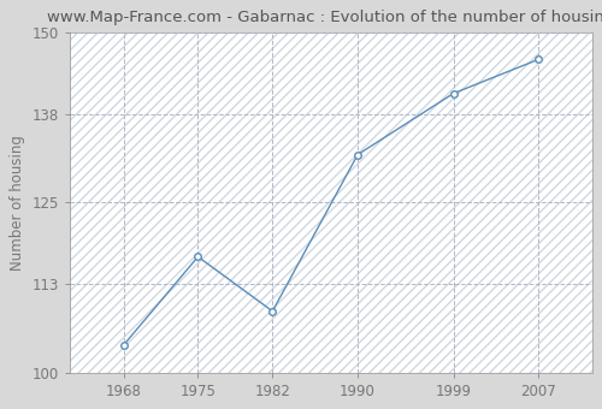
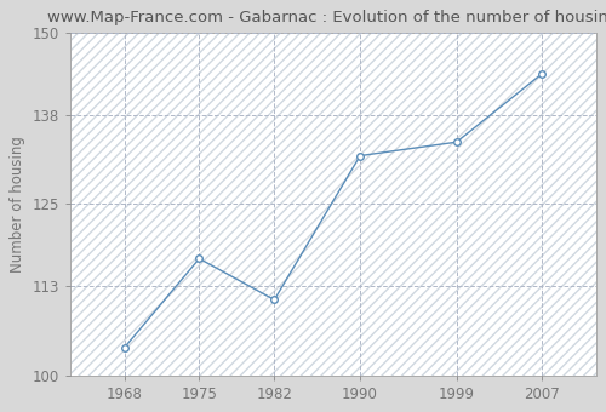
1982: 109 -> 111
1999: 141 -> 134
2007: 146 -> 144
